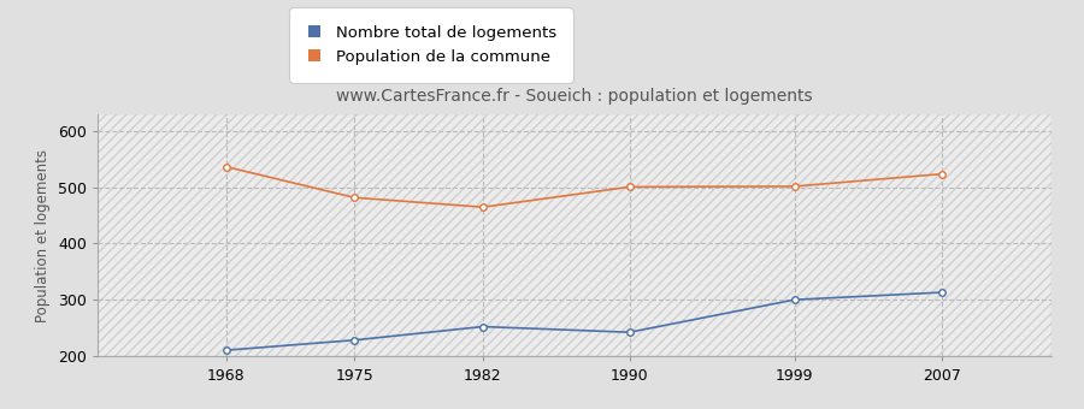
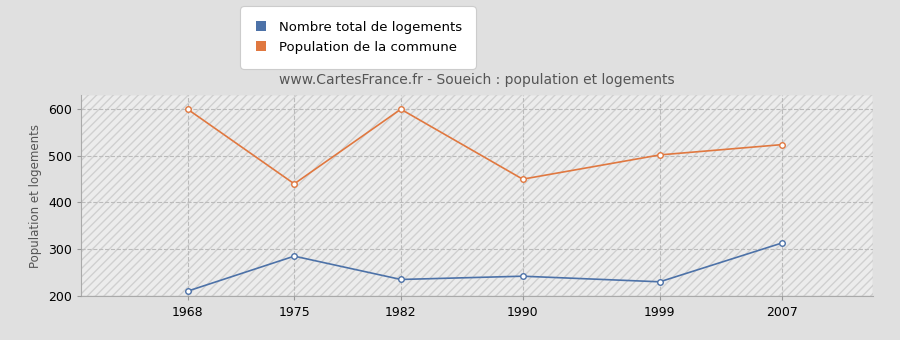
Population de la commune/1968: 537 -> 600
Nombre total de logements/1975: 228 -> 285
Population de la commune/1975: 482 -> 440
Nombre total de logements/1982: 252 -> 235
Population de la commune/1982: 465 -> 600
Population de la commune/1990: 501 -> 450
Nombre total de logements/1999: 300 -> 230
